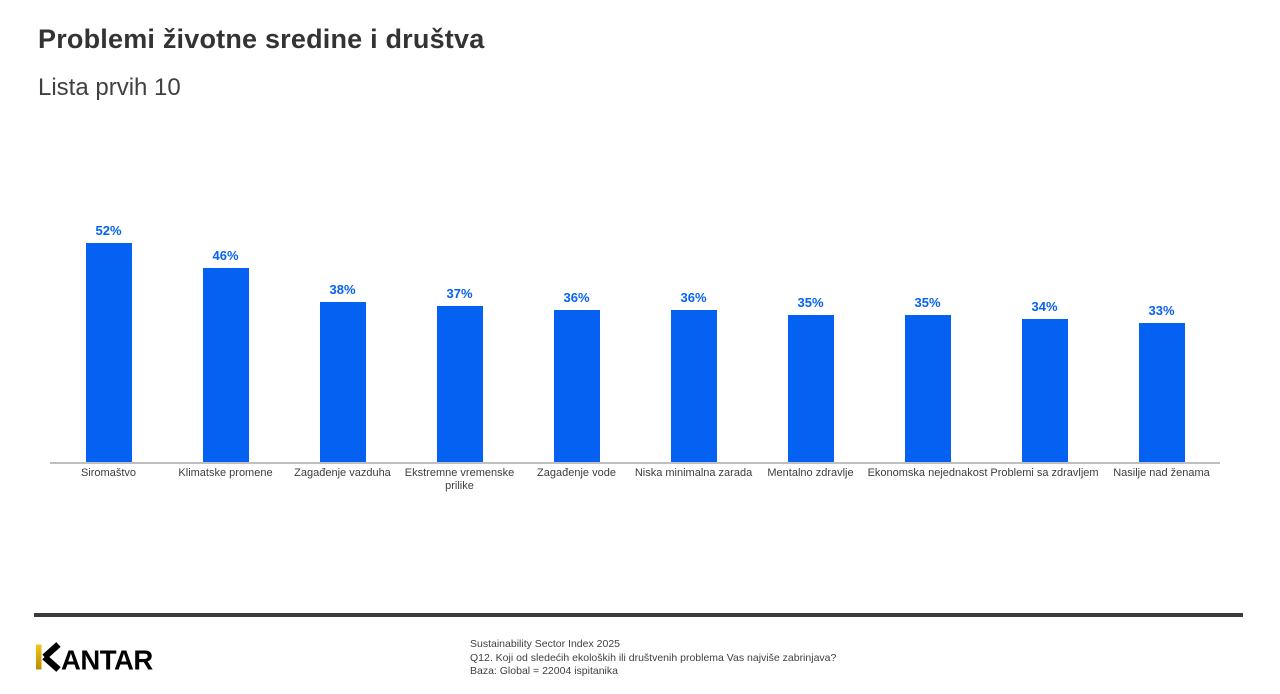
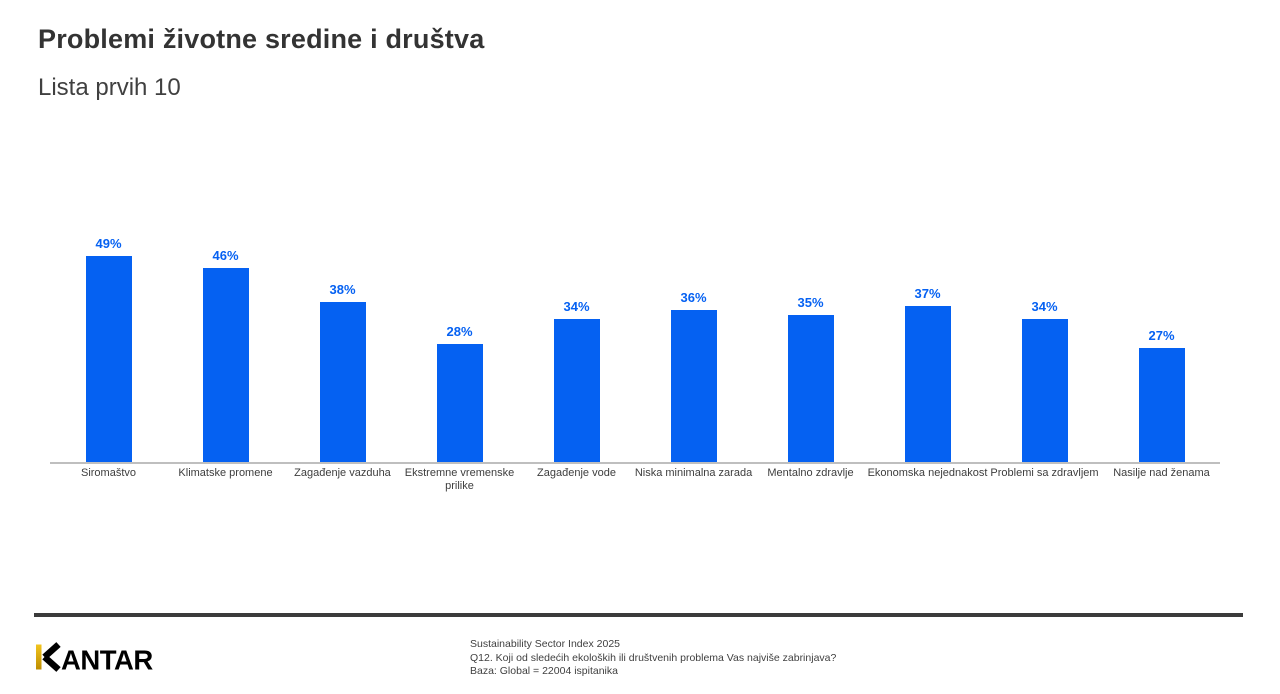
Siromaštvo: 52% -> 49%
Ekstremne vremenske prilike: 37% -> 28%
Zagađenje vode: 36% -> 34%
Ekonomska nejednakost: 35% -> 37%
Nasilje nad ženama: 33% -> 27%
